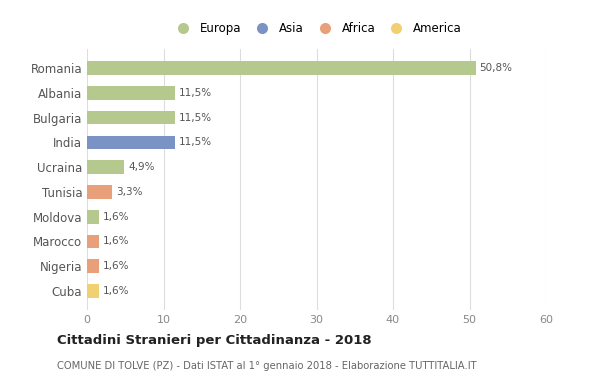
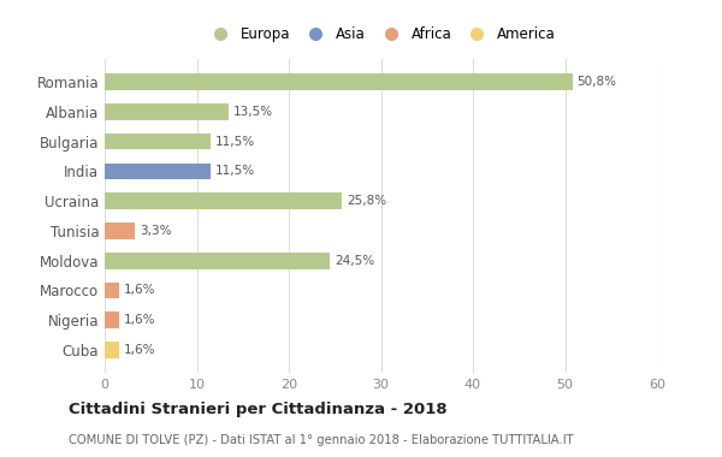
Albania: 11,5% -> 13,5%
Ucraina: 4,9% -> 25,8%
Moldova: 1,6% -> 24,5%
